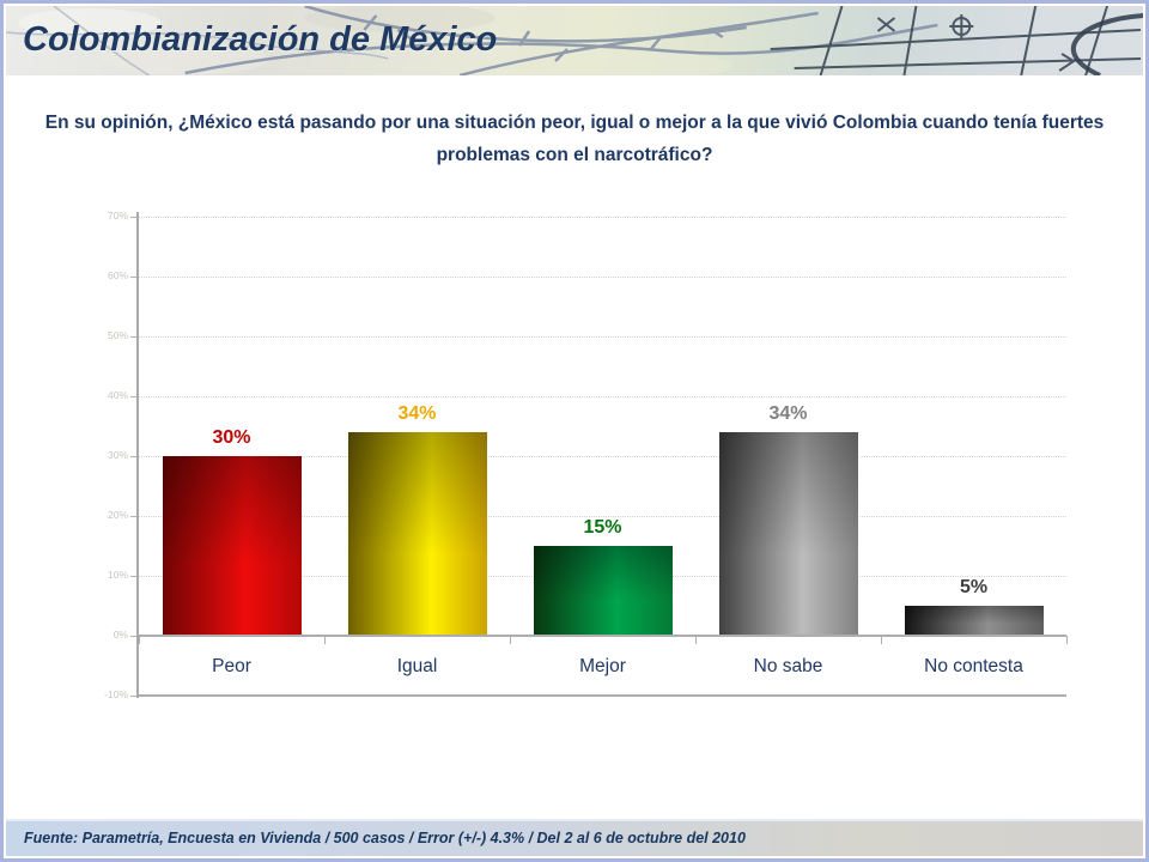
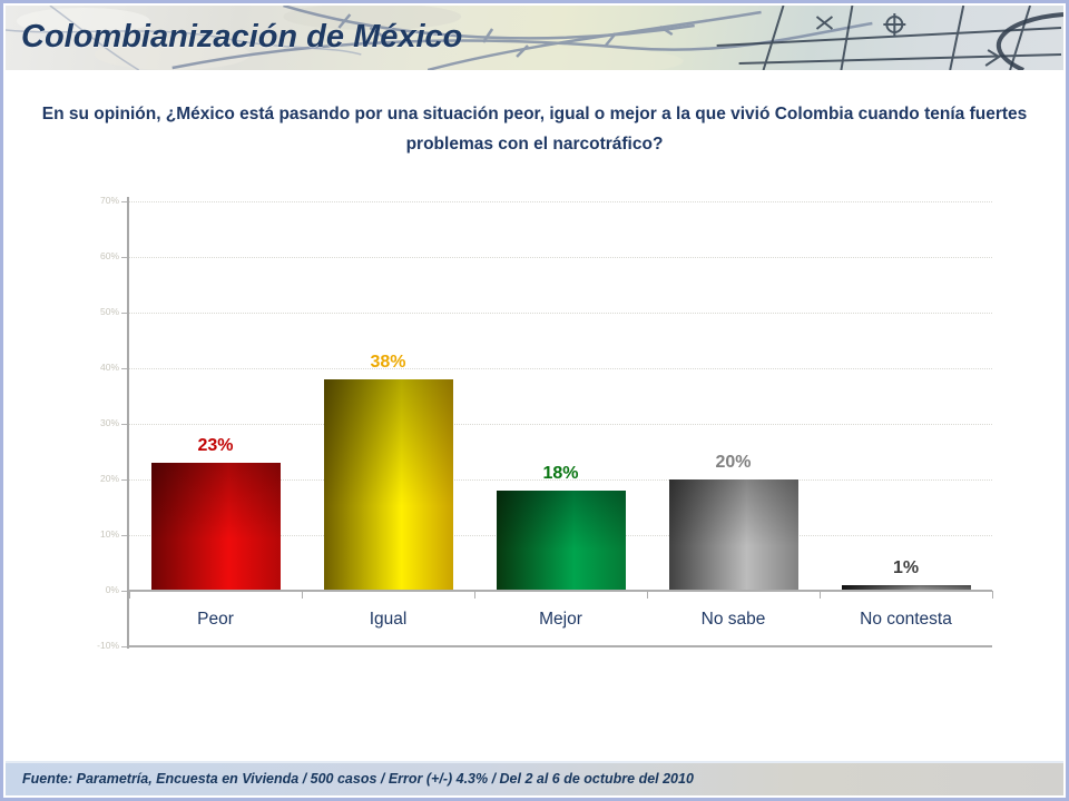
Peor: 30% -> 23%
Igual: 34% -> 38%
Mejor: 15% -> 18%
No sabe: 34% -> 20%
No contesta: 5% -> 1%
